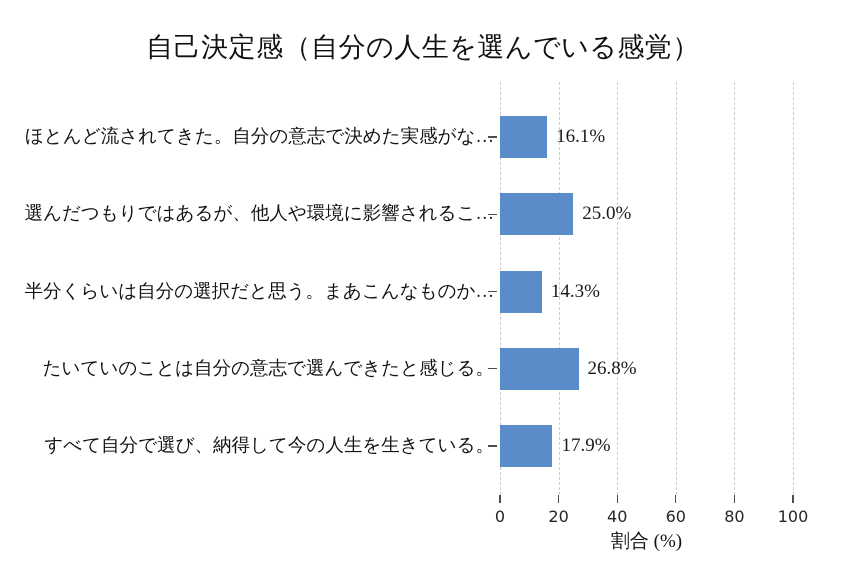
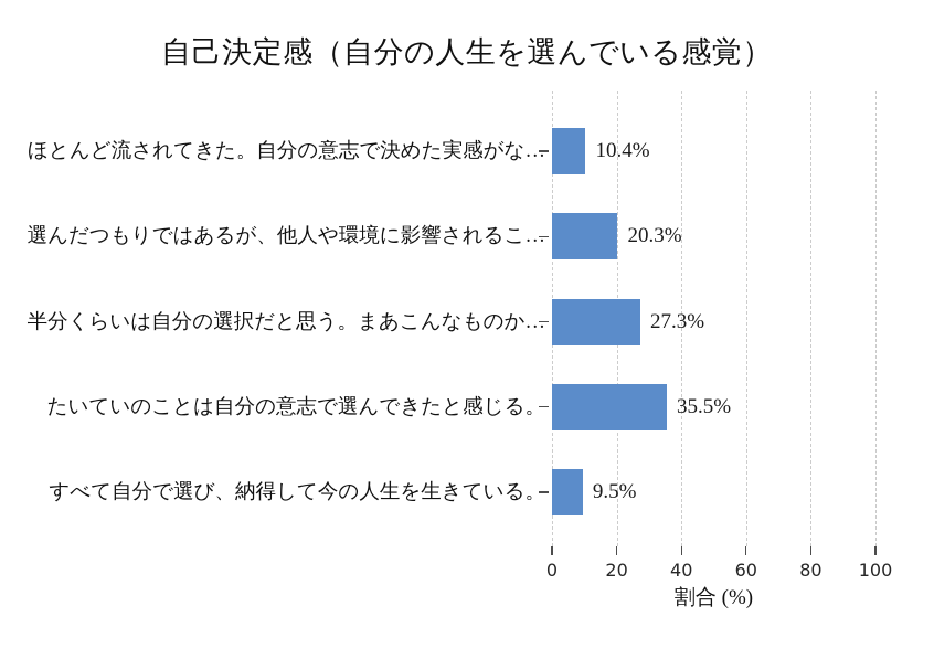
ほとんど流されてきた。自分の意志で決めた実感がな…: 16.1% -> 10.4%
選んだつもりではあるが、他人や環境に影響されるこ…: 25.0% -> 20.3%
半分くらいは自分の選択だと思う。まあこんなものか…: 14.3% -> 27.3%
たいていのことは自分の意志で選んできたと感じる。: 26.8% -> 35.5%
すべて自分で選び、納得して今の人生を生きている。: 17.9% -> 9.5%
